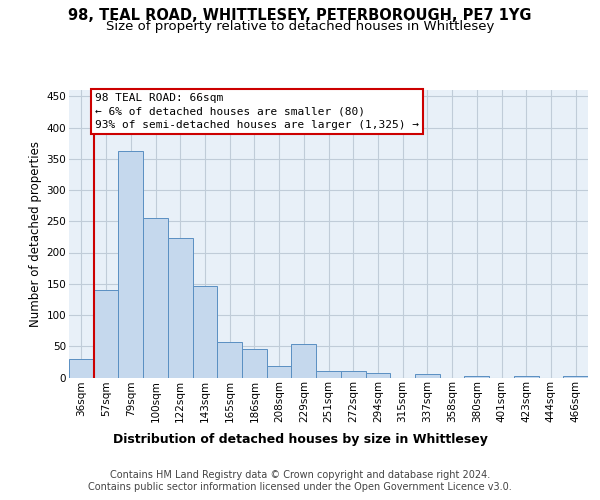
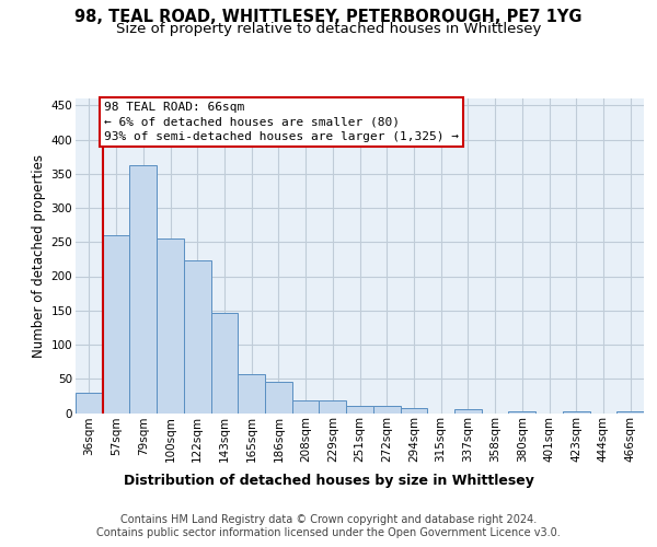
57sqm: 140 -> 260
229sqm: 54 -> 18
